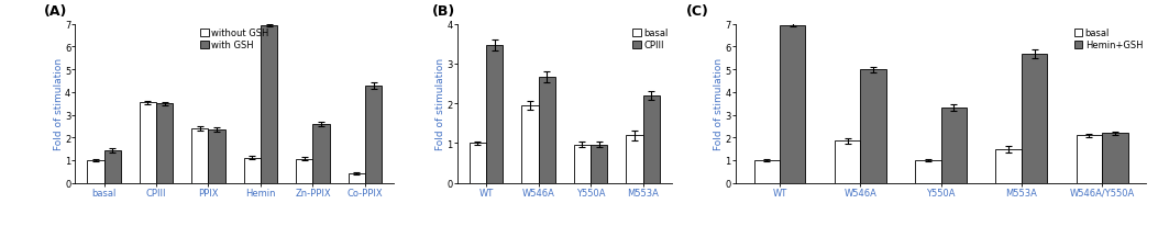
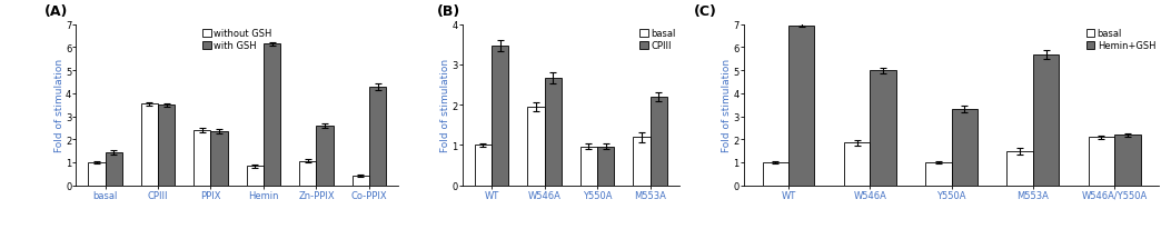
without GSH/Hemin: 1.10 -> 0.85
with GSH/Hemin: 6.95 -> 6.15
